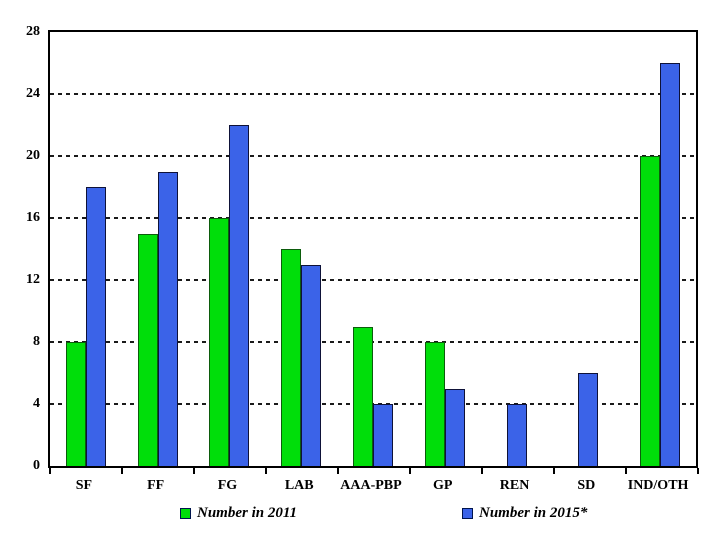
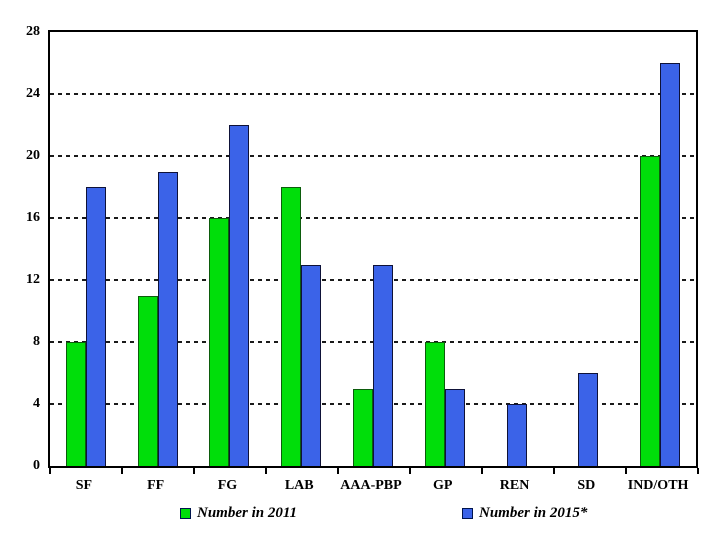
Number in 2011/FF: 15 -> 11
Number in 2011/LAB: 14 -> 18
Number in 2011/AAA-PBP: 9 -> 5
Number in 2015*/AAA-PBP: 4 -> 13
